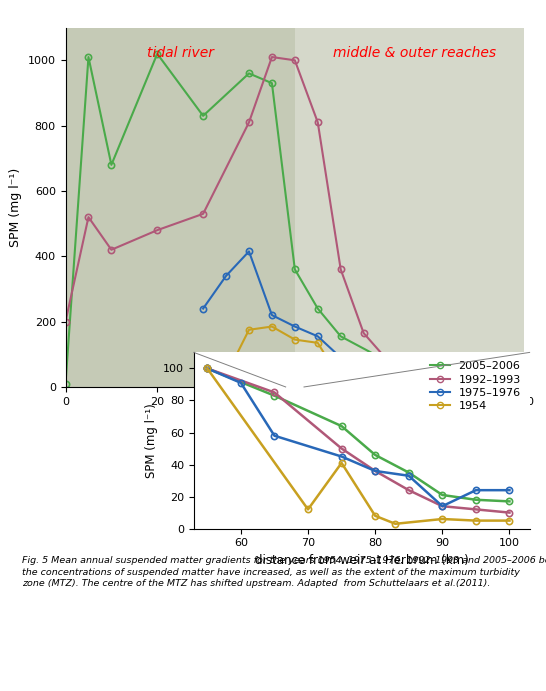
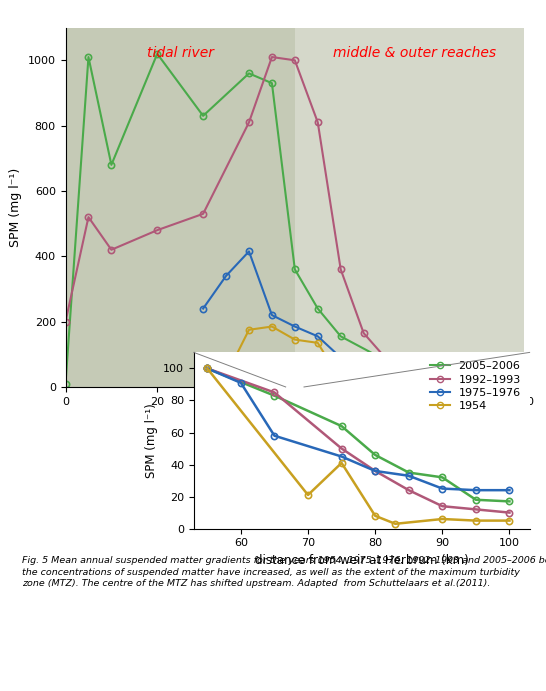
1954/70: 12 -> 21
2005–2006/90: 21 -> 32
1975–1976/90: 14 -> 25
